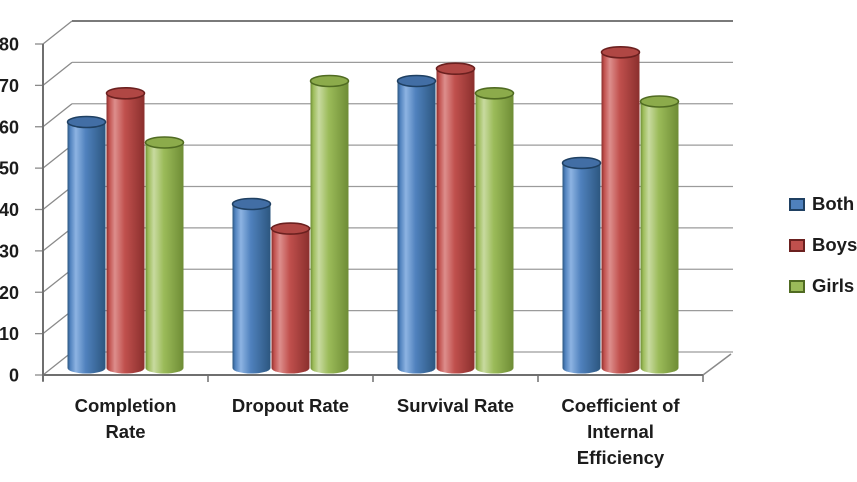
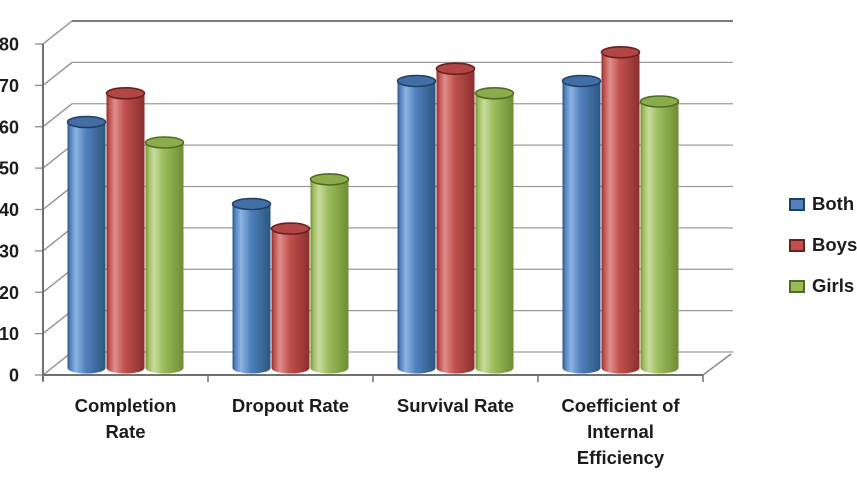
Girls/Dropout Rate: 70 -> 46
Both/Coefficient of Internal Efficiency: 50 -> 70
